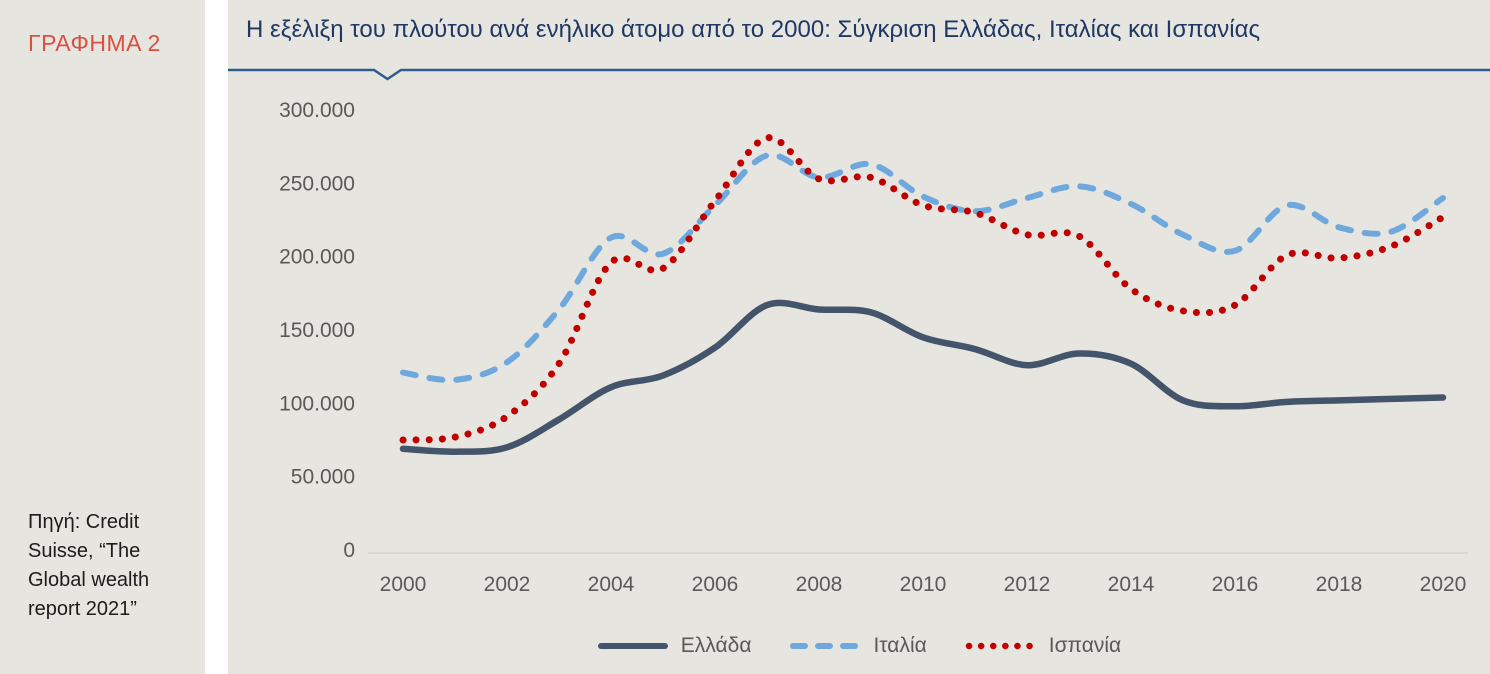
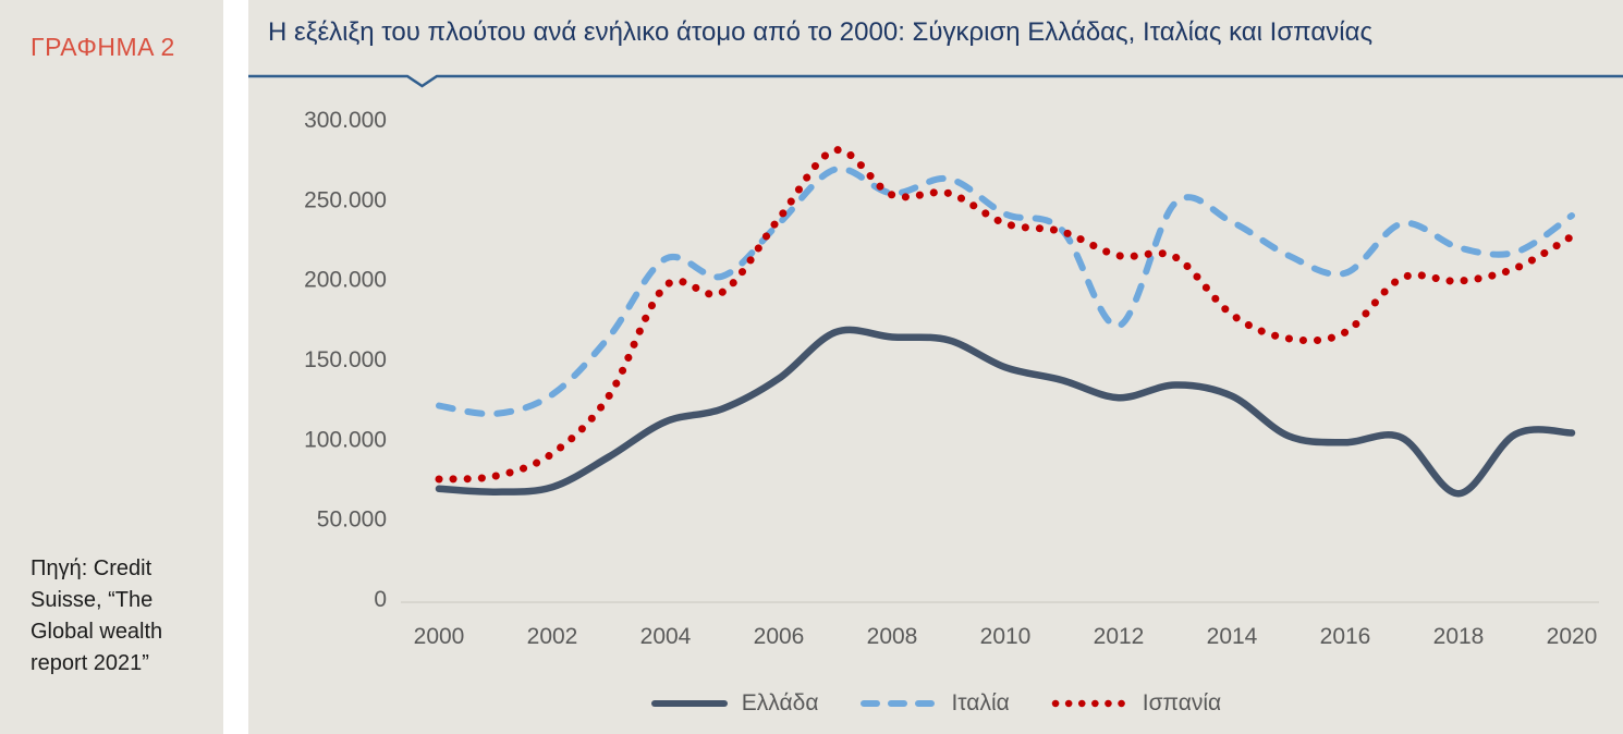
Ιταλία/2012: 240000 -> 171000
Ελλάδα/2018: 102000 -> 66000
